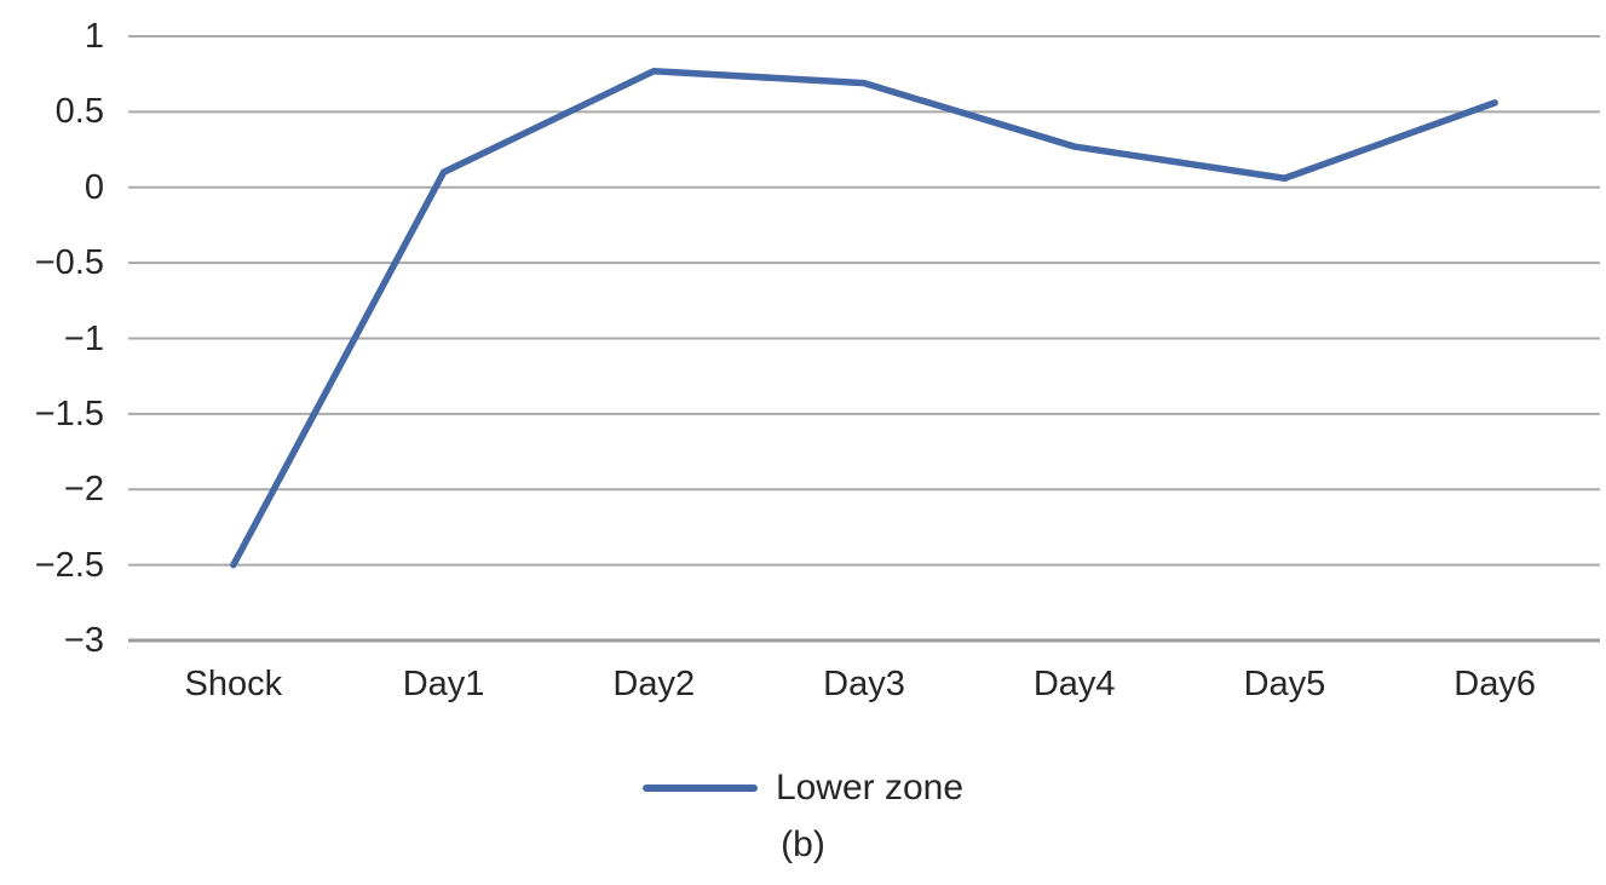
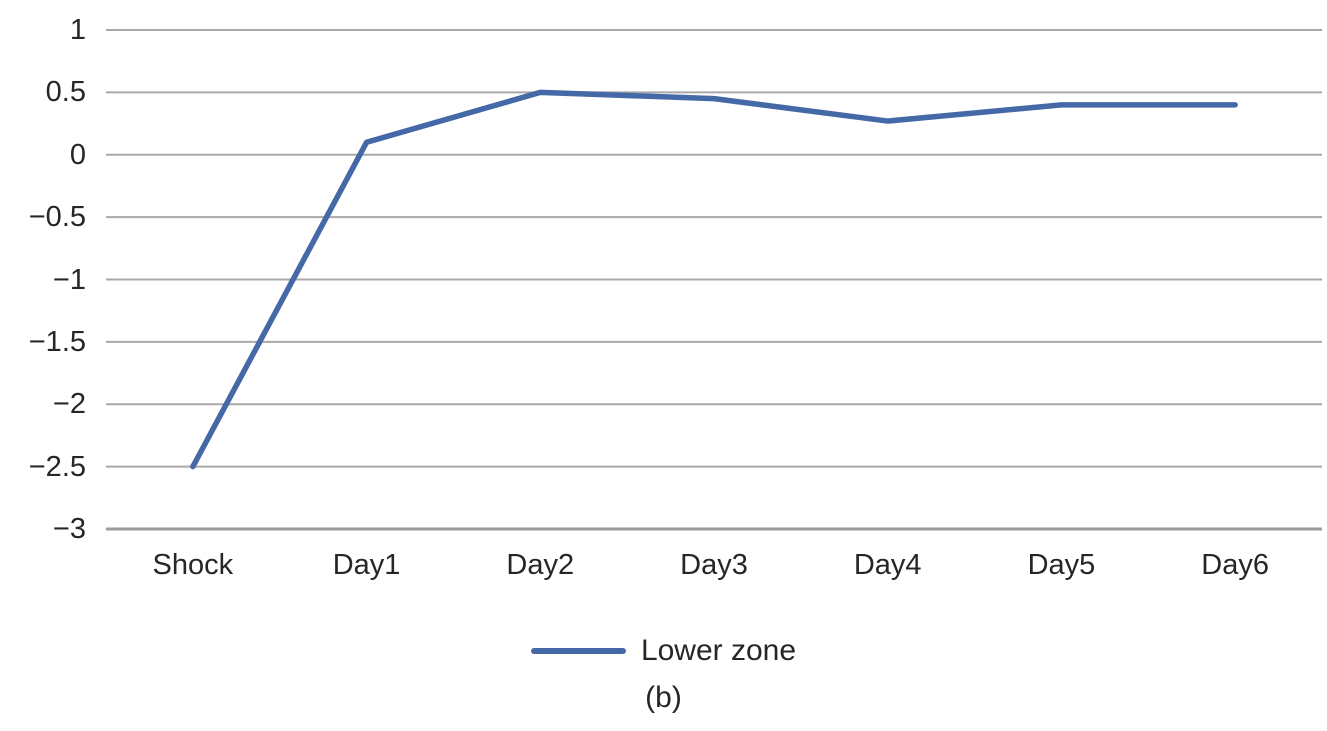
Day2: 0.77 -> 0.50
Day3: 0.69 -> 0.45
Day5: 0.06 -> 0.40
Day6: 0.56 -> 0.40
